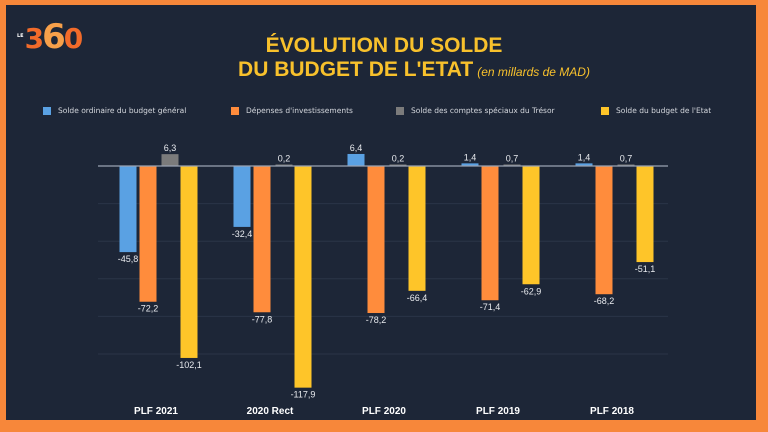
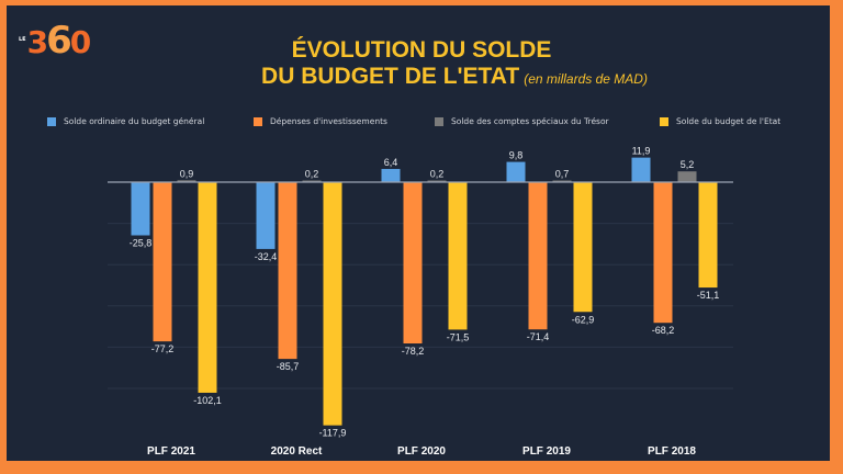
Solde ordinaire du budget général/PLF 2021: -45,8 -> -25,8
Dépenses d'investissements/PLF 2021: -72,2 -> -77,2
Solde des comptes spéciaux du Trésor/PLF 2021: 6,3 -> 0,9
Dépenses d'investissements/2020 Rect: -77,8 -> -85,7
Solde du budget de l'Etat/PLF 2020: -66,4 -> -71,5
Solde ordinaire du budget général/PLF 2019: 1,4 -> 9,8
Solde ordinaire du budget général/PLF 2018: 1,4 -> 11,9
Solde des comptes spéciaux du Trésor/PLF 2018: 0,7 -> 5,2
